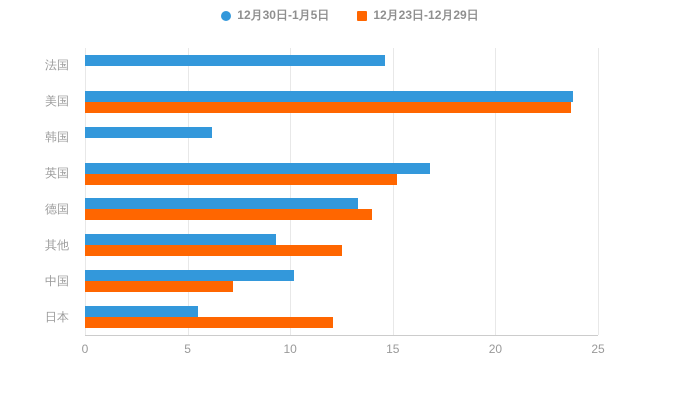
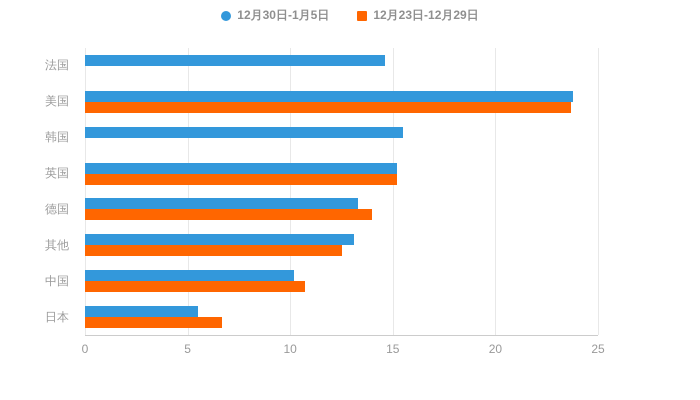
12月30日-1月5日/韩国: 6.2 -> 15.5
12月30日-1月5日/英国: 16.8 -> 15.2
12月30日-1月5日/其他: 9.3 -> 13.1
12月23日-12月29日/中国: 7.2 -> 10.7
12月23日-12月29日/日本: 12.1 -> 6.7
